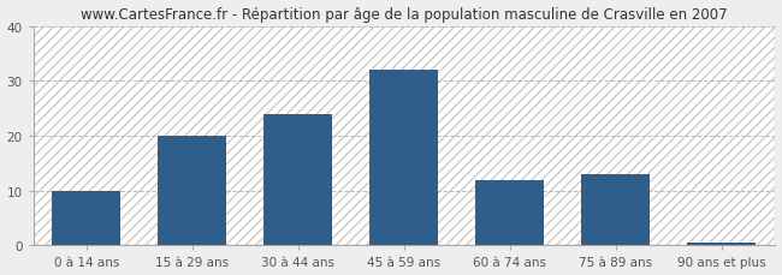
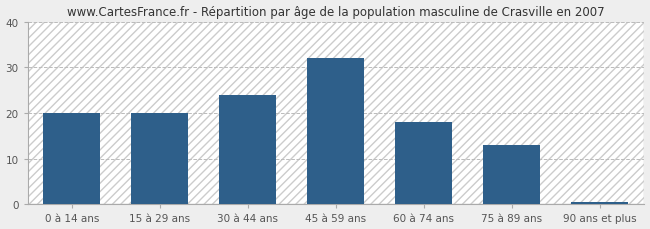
0 à 14 ans: 10.0 -> 20.0
60 à 74 ans: 12.0 -> 18.0
